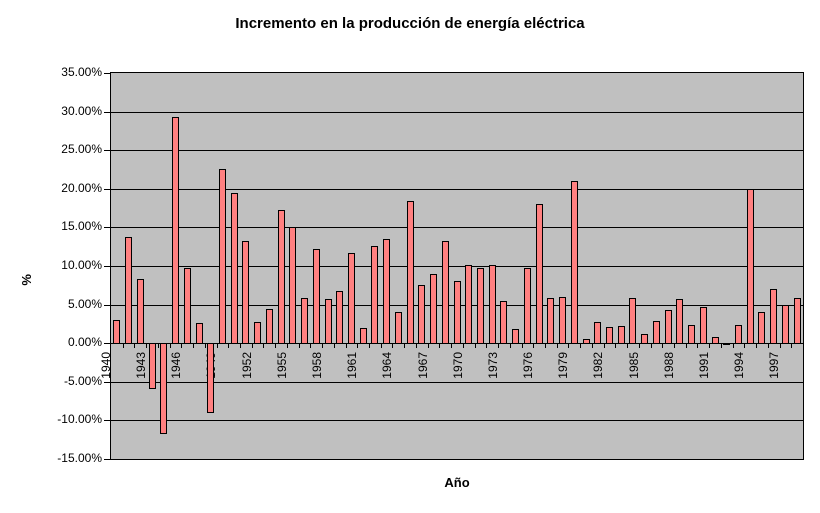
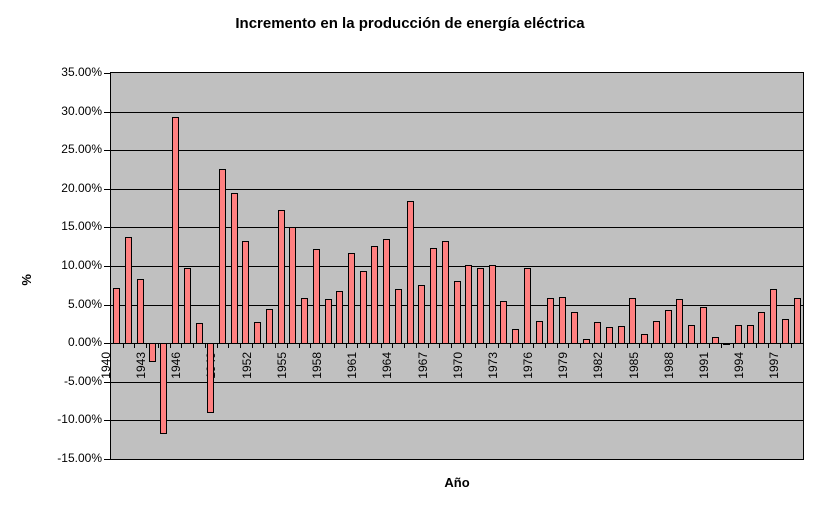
1940: 3% -> 7%
1943: -6% -> -2%
1961: 2% -> 9%
1964: 4% -> 7%
1967: 9% -> 12%
1976: 18% -> 3%
1979: 21% -> 4%
1994: 20% -> 2%
1997: 5% -> 3%
